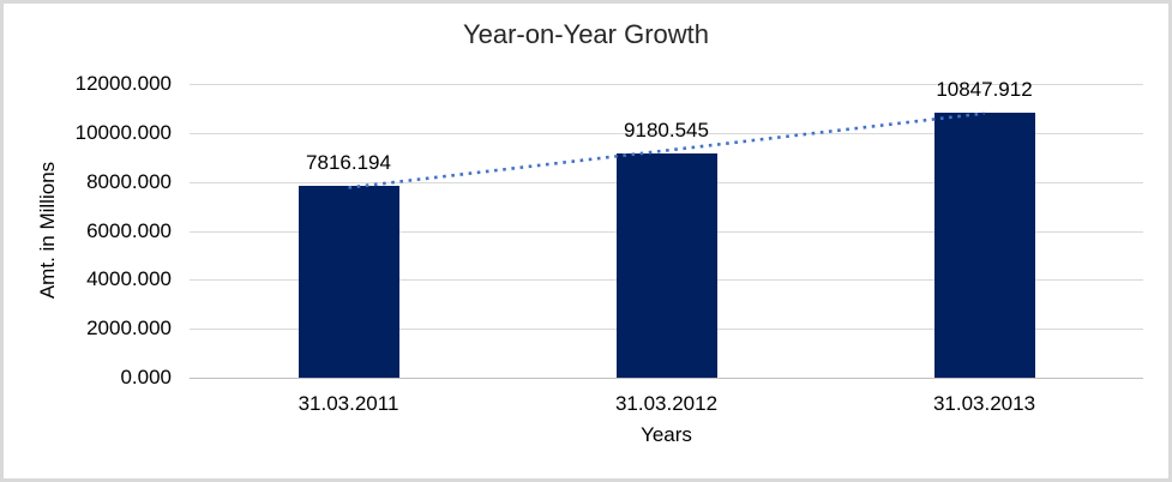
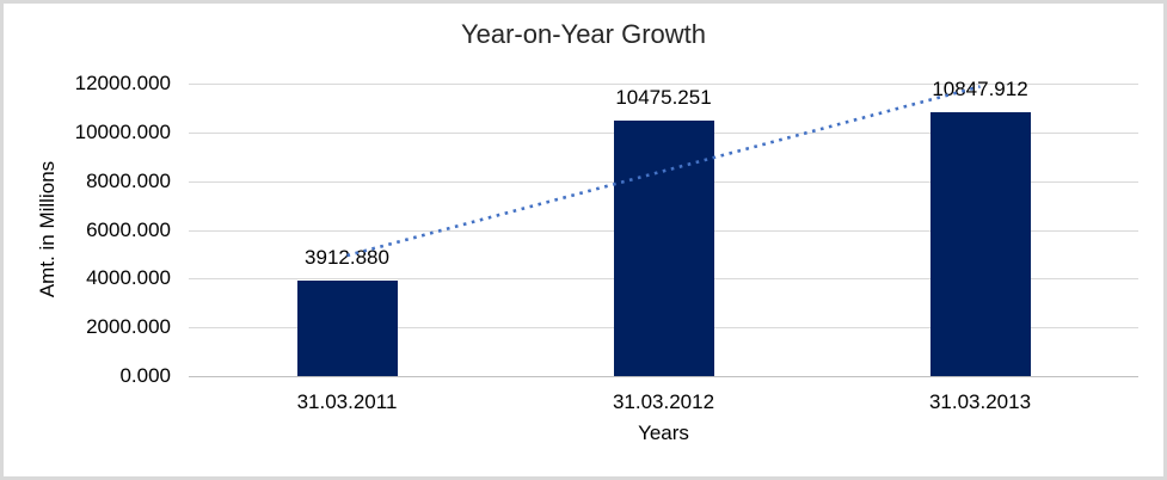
31.03.2011: 7816.194 -> 3912.880
31.03.2012: 9180.545 -> 10475.251
